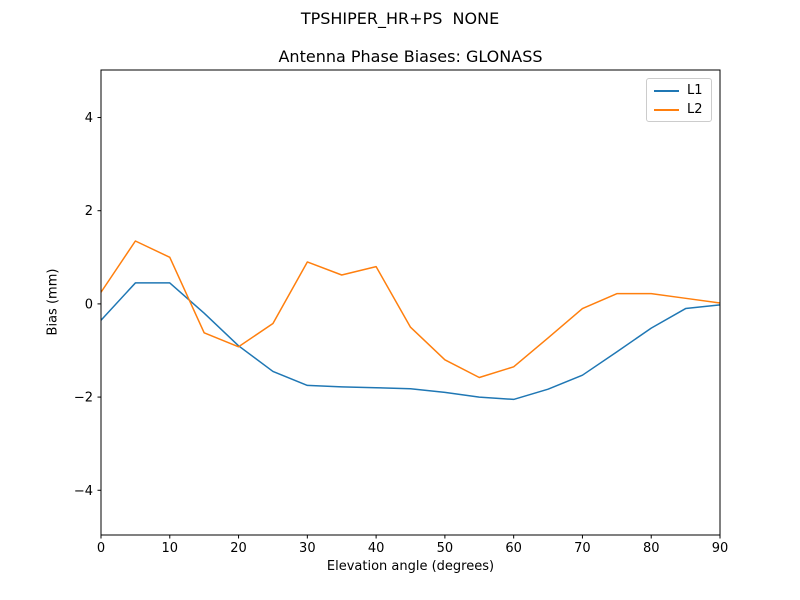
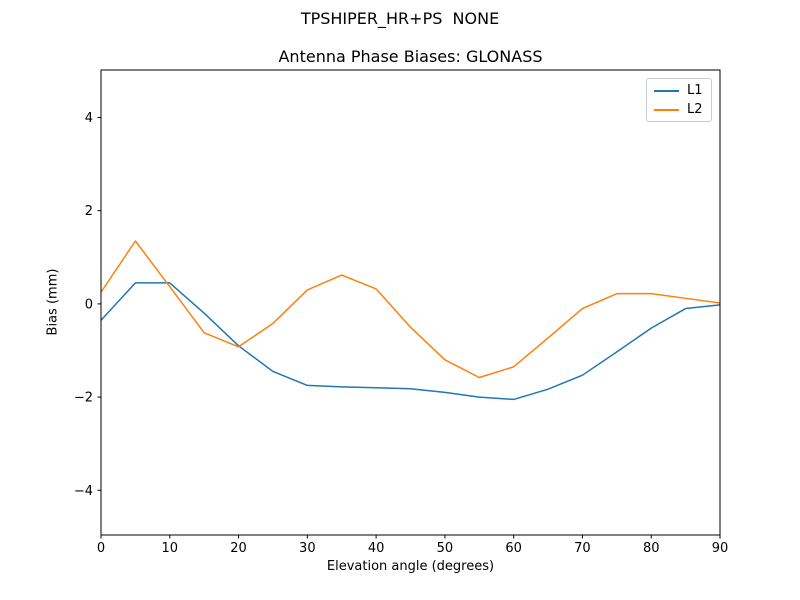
L2/10: 1.0 -> 0.4
L2/30: 0.9 -> 0.3
L2/40: 0.8 -> 0.3
